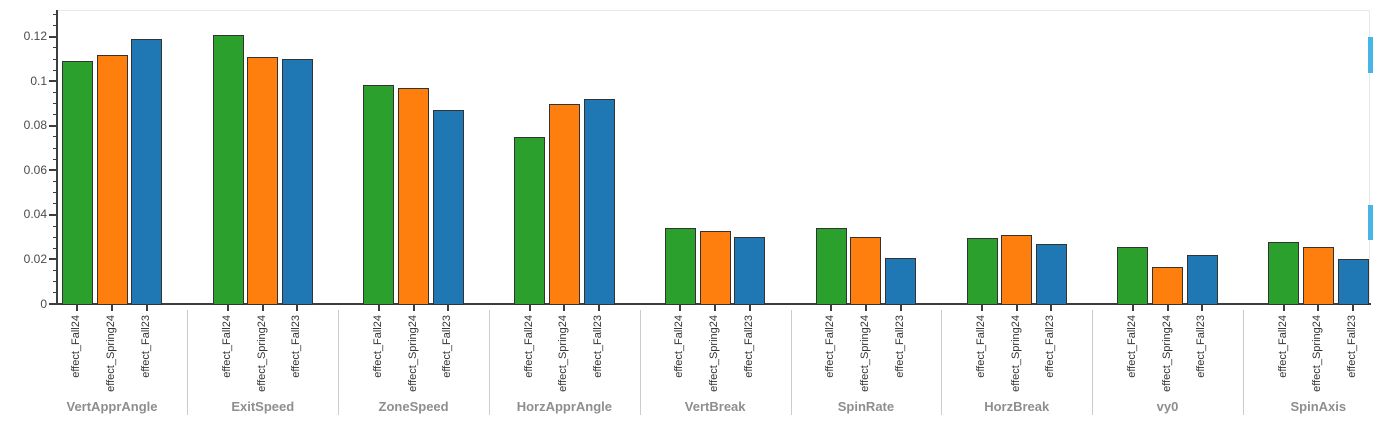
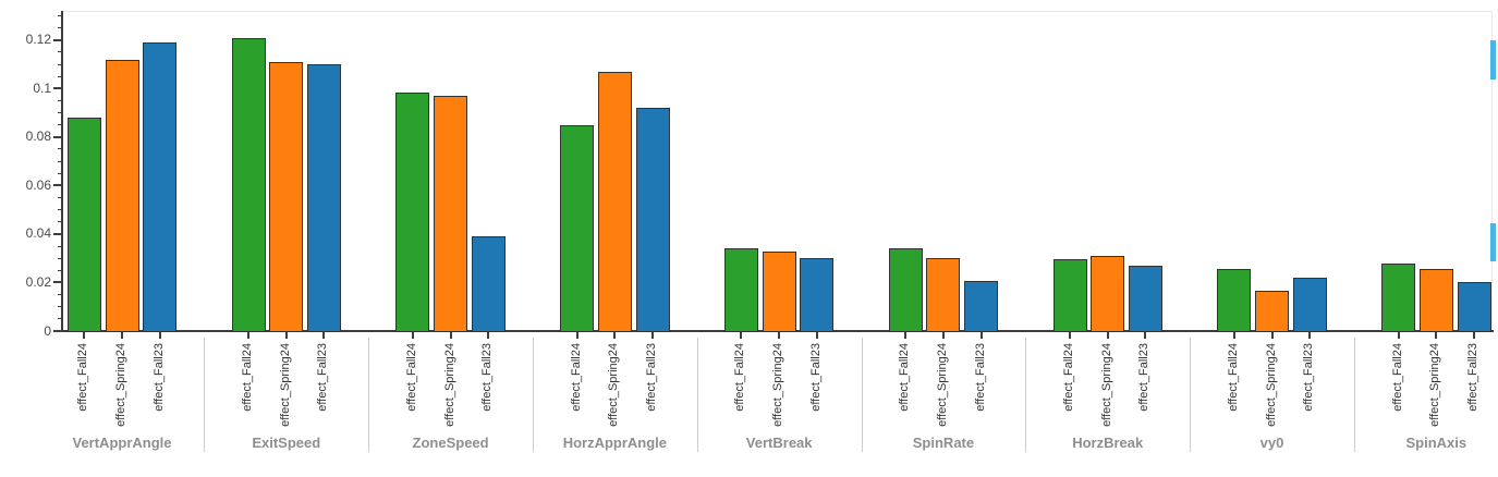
effect_Fall24/VertApprAngle: 0.109 -> 0.088
effect_Fall23/ZoneSpeed: 0.087 -> 0.039
effect_Fall24/HorzApprAngle: 0.075 -> 0.085
effect_Spring24/HorzApprAngle: 0.090 -> 0.107
